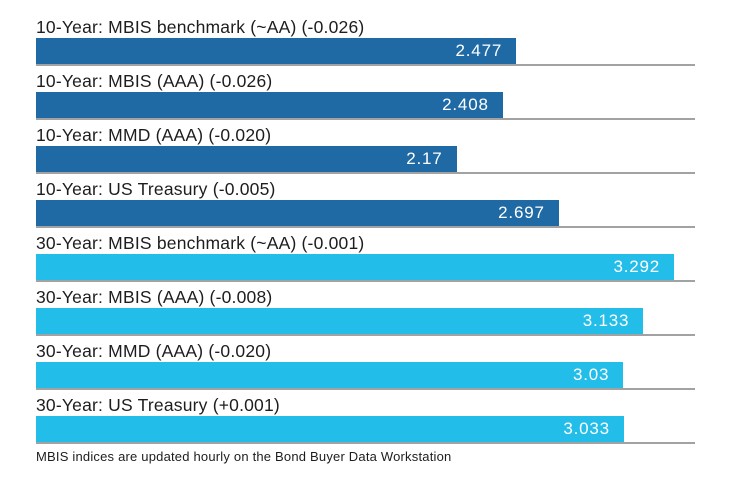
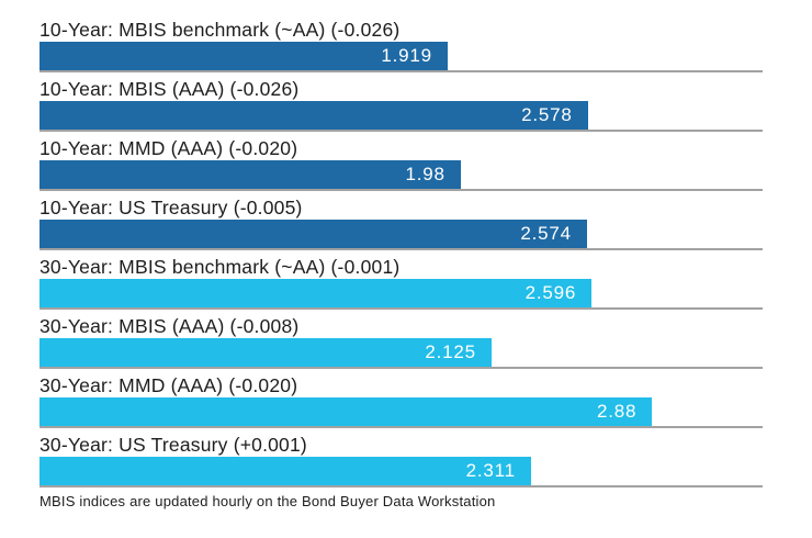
10-Year: MBIS benchmark (~AA) (-0.026): 2.477 -> 1.919
10-Year: MBIS (AAA) (-0.026): 2.408 -> 2.578
10-Year: MMD (AAA) (-0.020): 2.17 -> 1.98
10-Year: US Treasury (-0.005): 2.697 -> 2.574
30-Year: MBIS benchmark (~AA) (-0.001): 3.292 -> 2.596
30-Year: MBIS (AAA) (-0.008): 3.133 -> 2.125
30-Year: MMD (AAA) (-0.020): 3.03 -> 2.88
30-Year: US Treasury (+0.001): 3.033 -> 2.311
